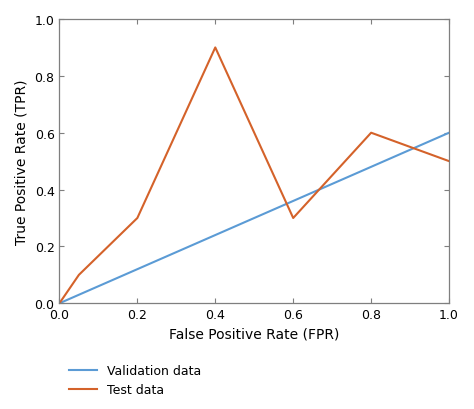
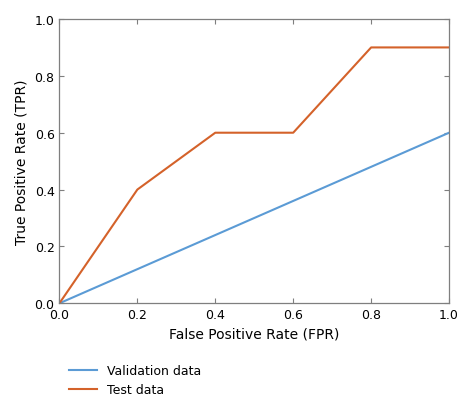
0.2: 0.3 -> 0.4
0.4: 0.9 -> 0.6
0.6: 0.3 -> 0.6
0.8: 0.6 -> 0.9
1.0: 0.5 -> 0.9
